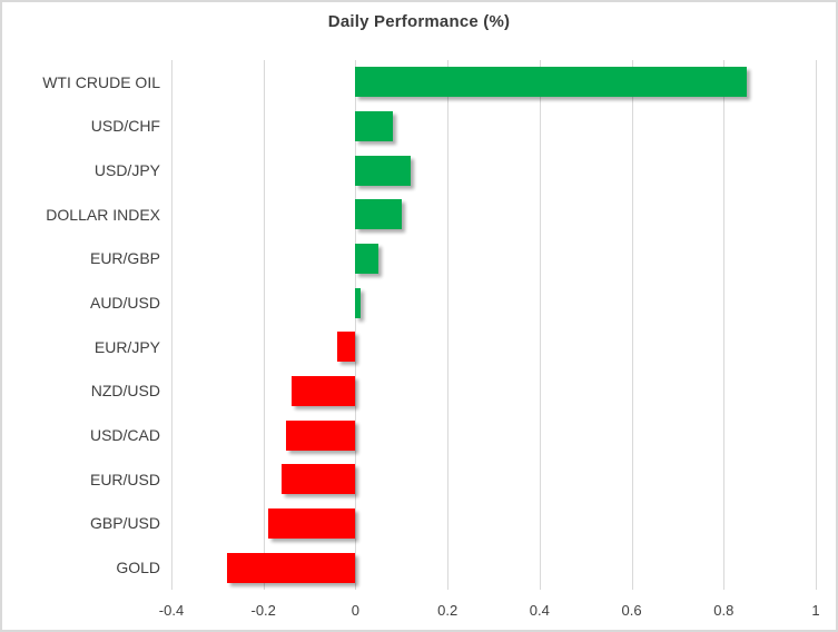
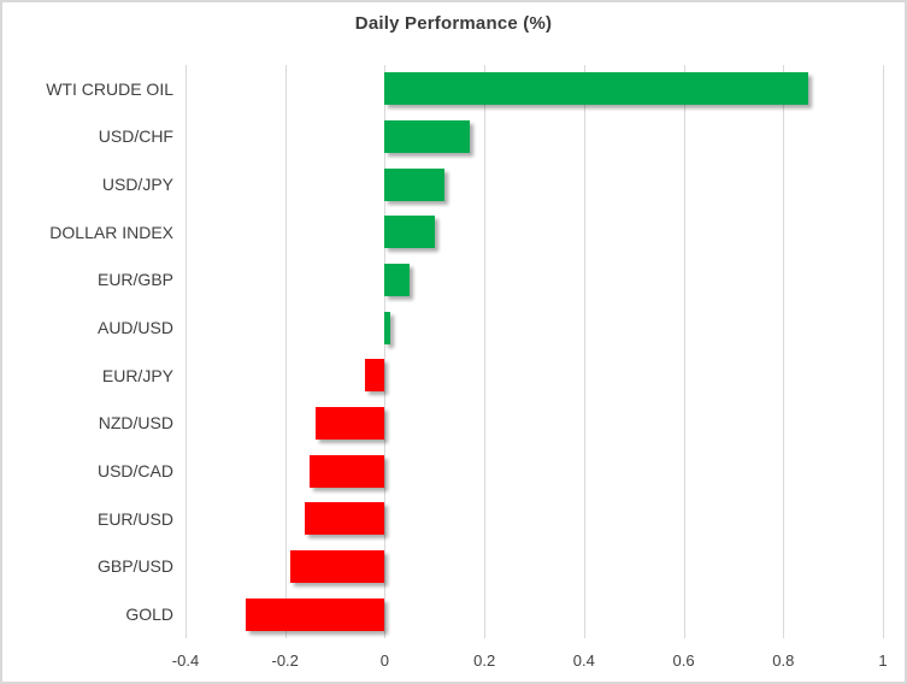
USD/CHF: 0.08 -> 0.17
